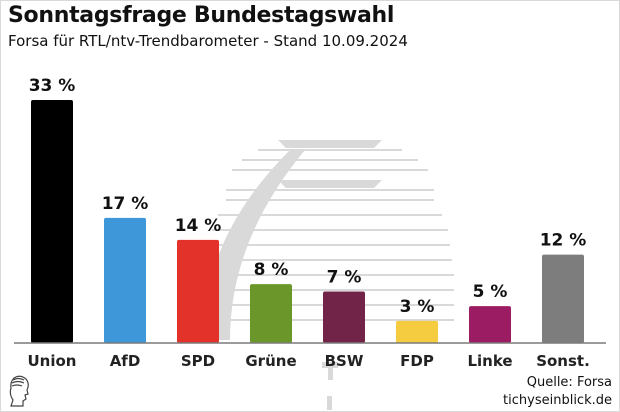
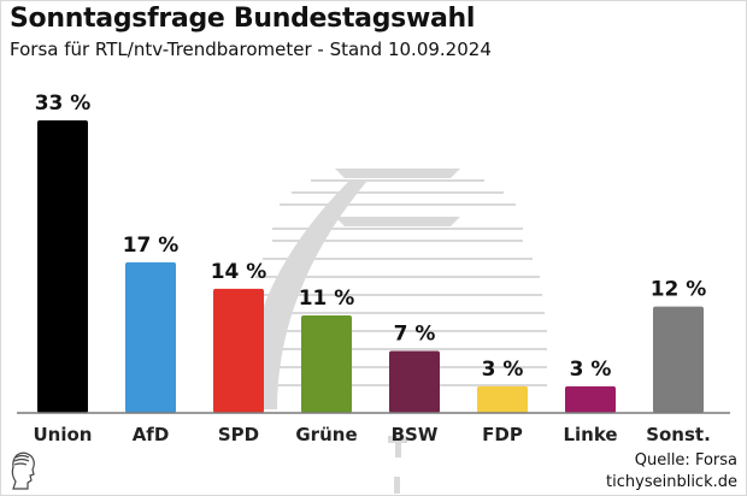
Grüne: 8 -> 11
Linke: 5 -> 3
